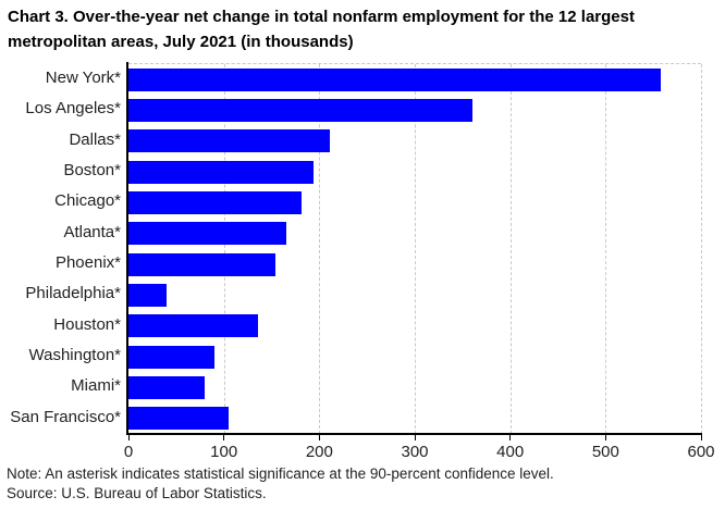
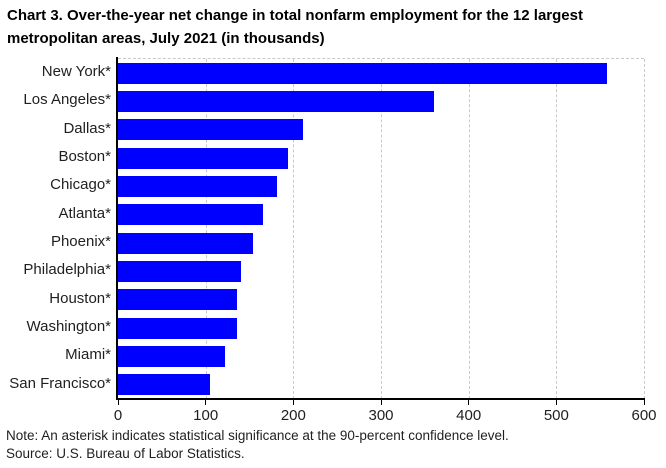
Philadelphia*: 40 -> 140
Washington*: 90 -> 140
Miami*: 80 -> 120
